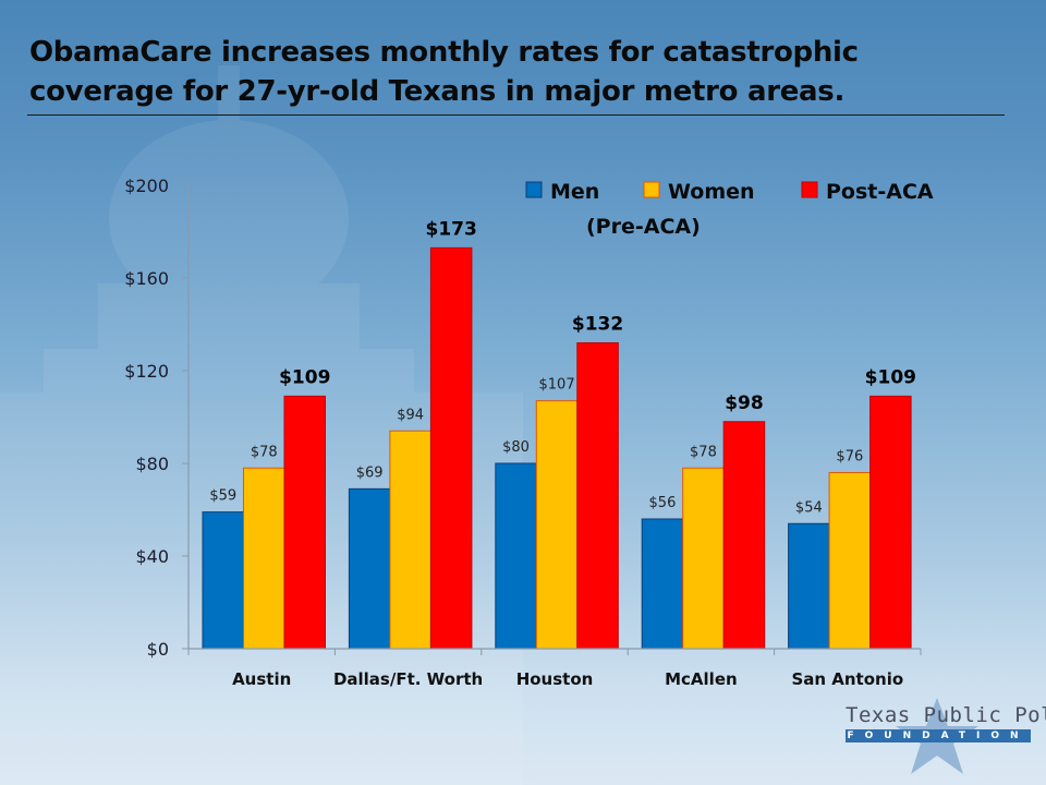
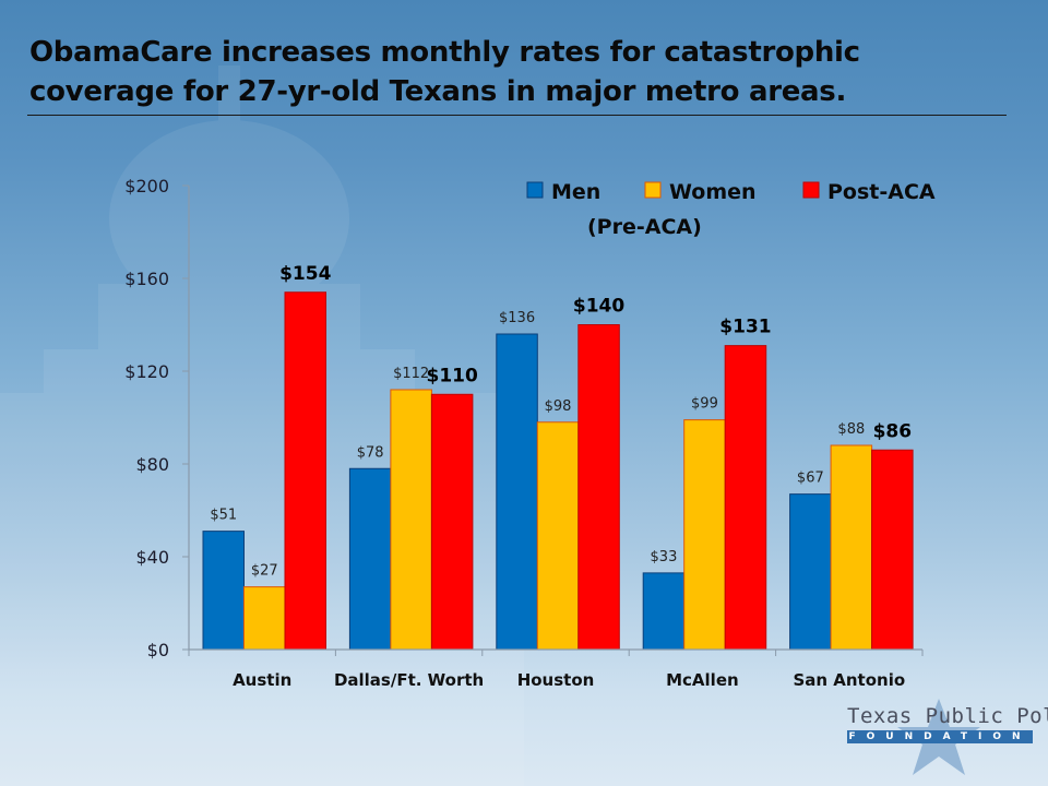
Men/Austin: $59 -> $51
Women/Austin: $78 -> $27
Post-ACA/Austin: $109 -> $154
Men/Dallas/Ft. Worth: $69 -> $78
Women/Dallas/Ft. Worth: $94 -> $112
Post-ACA/Dallas/Ft. Worth: $173 -> $110
Men/Houston: $80 -> $136
Women/Houston: $107 -> $98
Post-ACA/Houston: $132 -> $140
Men/McAllen: $56 -> $33
Women/McAllen: $78 -> $99
Post-ACA/McAllen: $98 -> $131
Men/San Antonio: $54 -> $67
Women/San Antonio: $76 -> $88
Post-ACA/San Antonio: $109 -> $86
